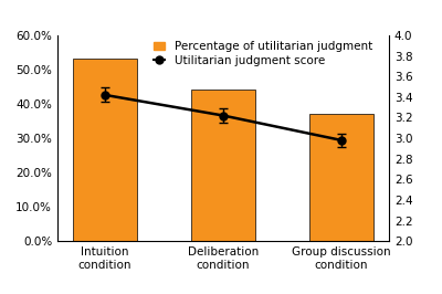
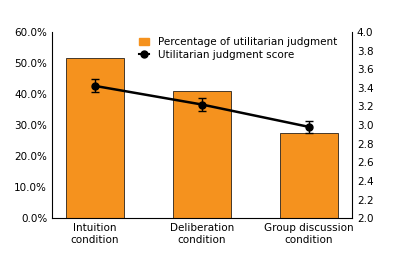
Percentage of utilitarian judgment/Intuition condition: 53.3% -> 51.5%
Percentage of utilitarian judgment/Deliberation condition: 44.3% -> 41.0%
Percentage of utilitarian judgment/Group discussion condition: 37.0% -> 27.5%
